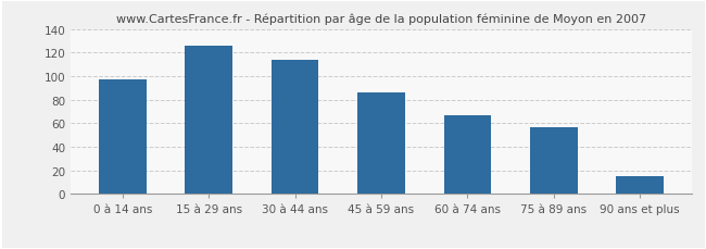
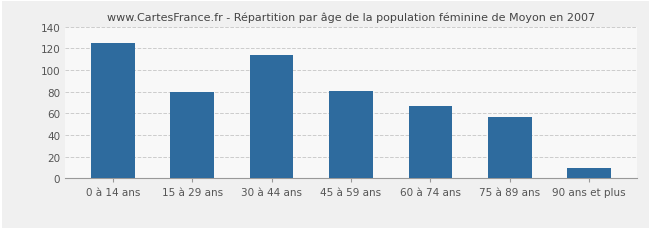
0 à 14 ans: 97 -> 125
15 à 29 ans: 126 -> 80
45 à 59 ans: 86 -> 81
90 ans et plus: 15 -> 10
